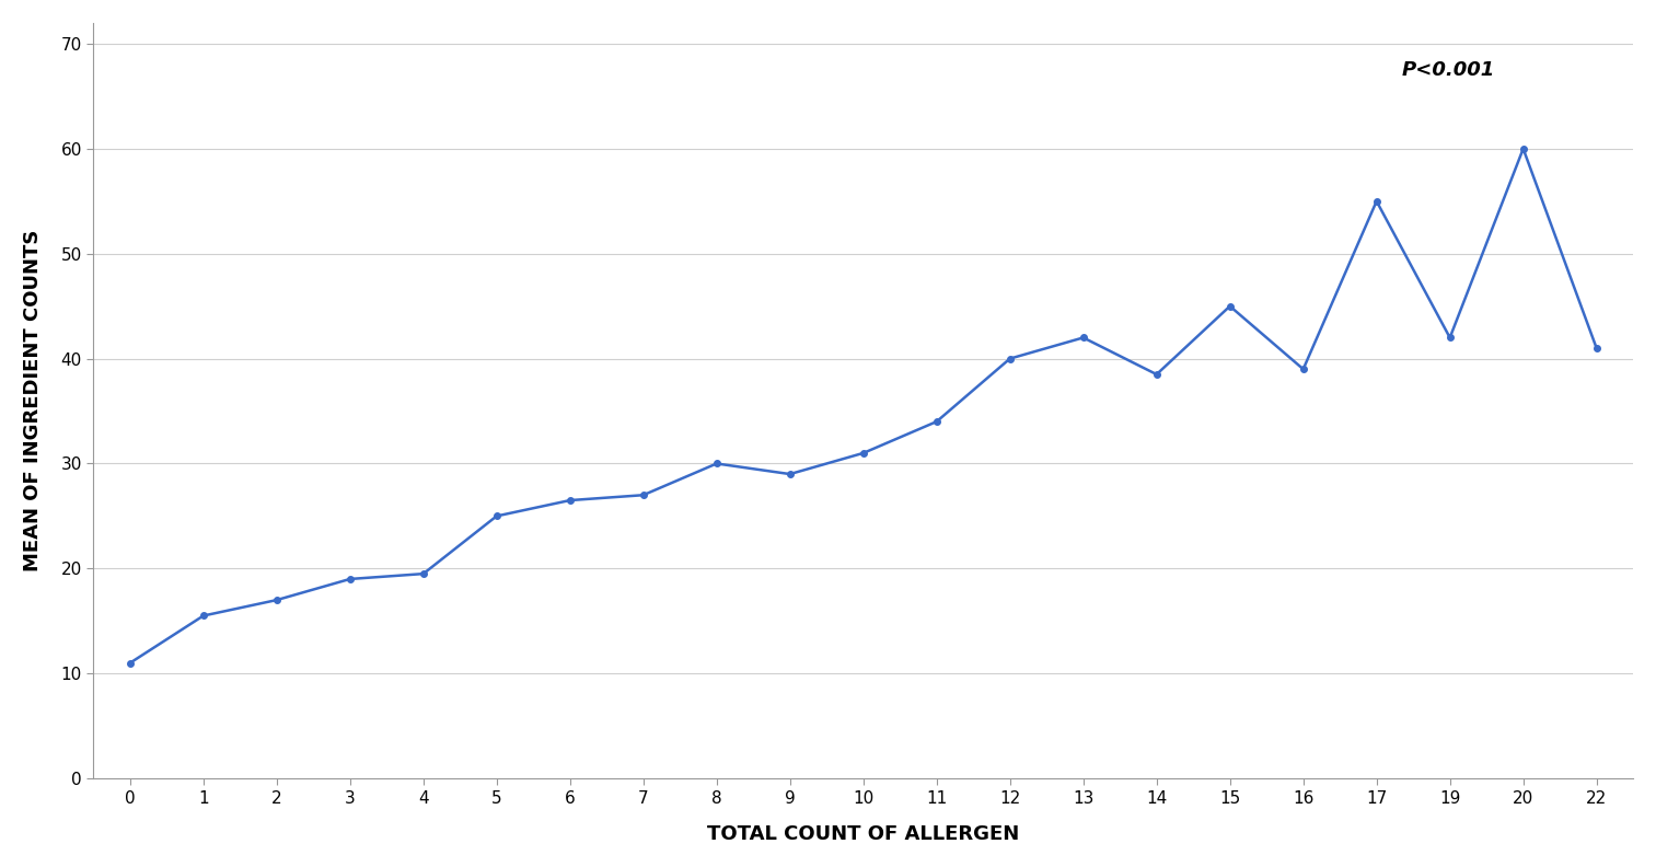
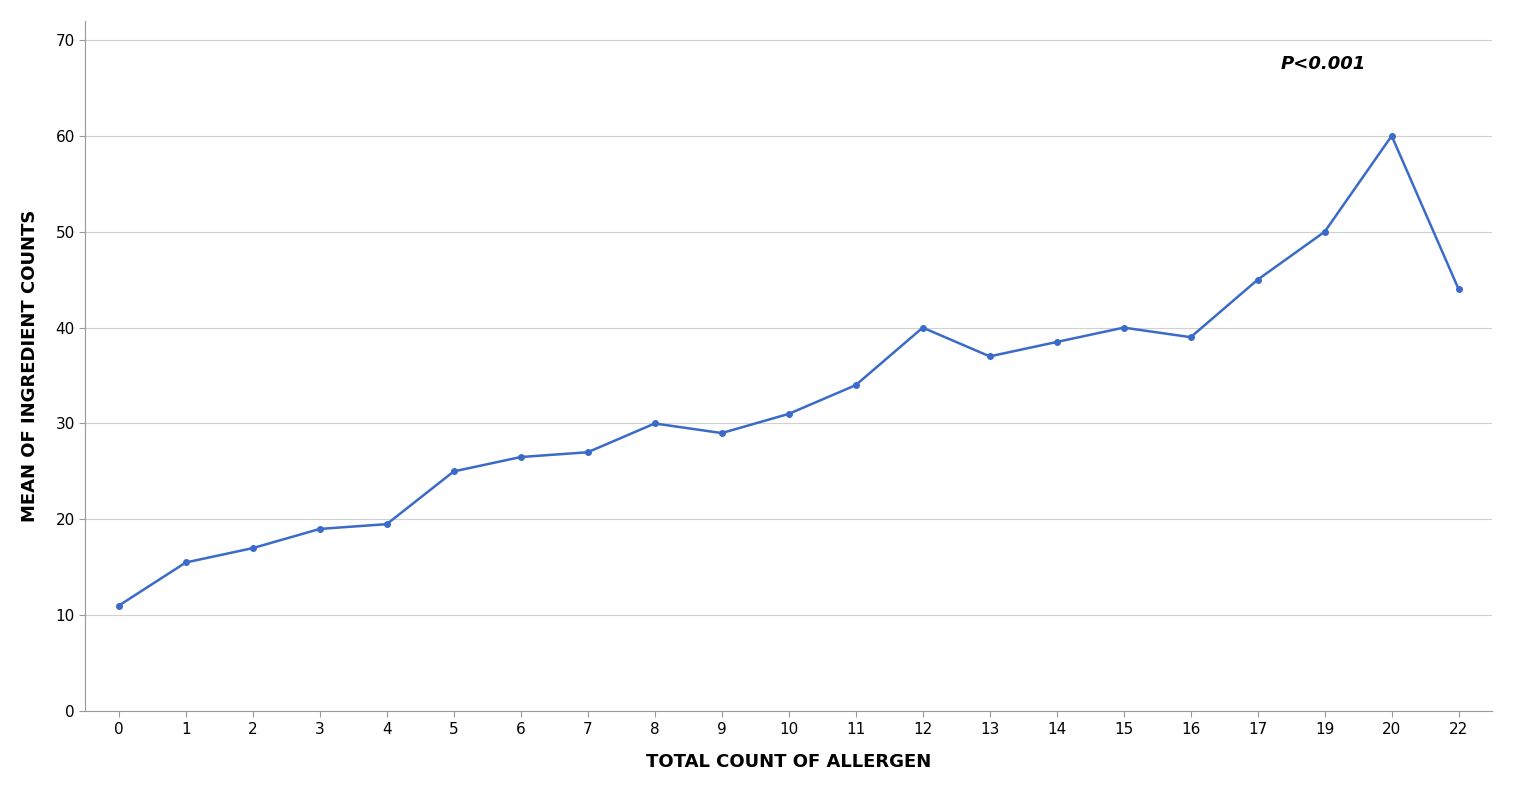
13: 42.0 -> 37.0
15: 45.0 -> 40.0
17: 55.0 -> 45.0
19: 42.0 -> 50.0
22: 41.0 -> 44.0
